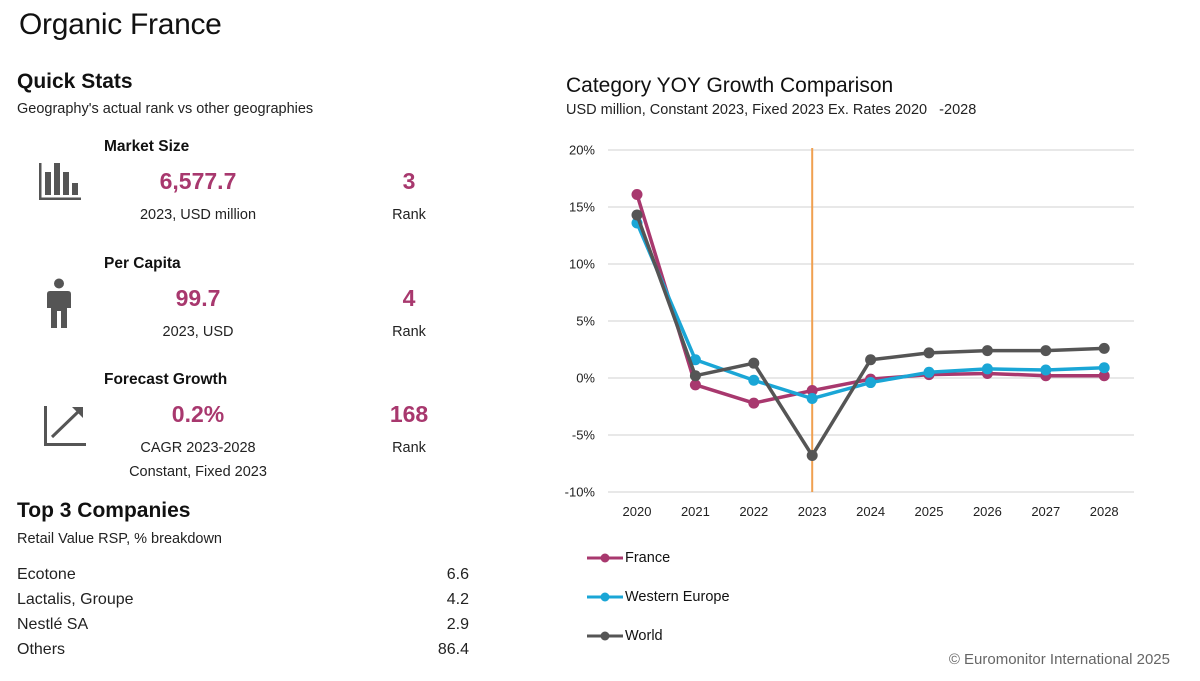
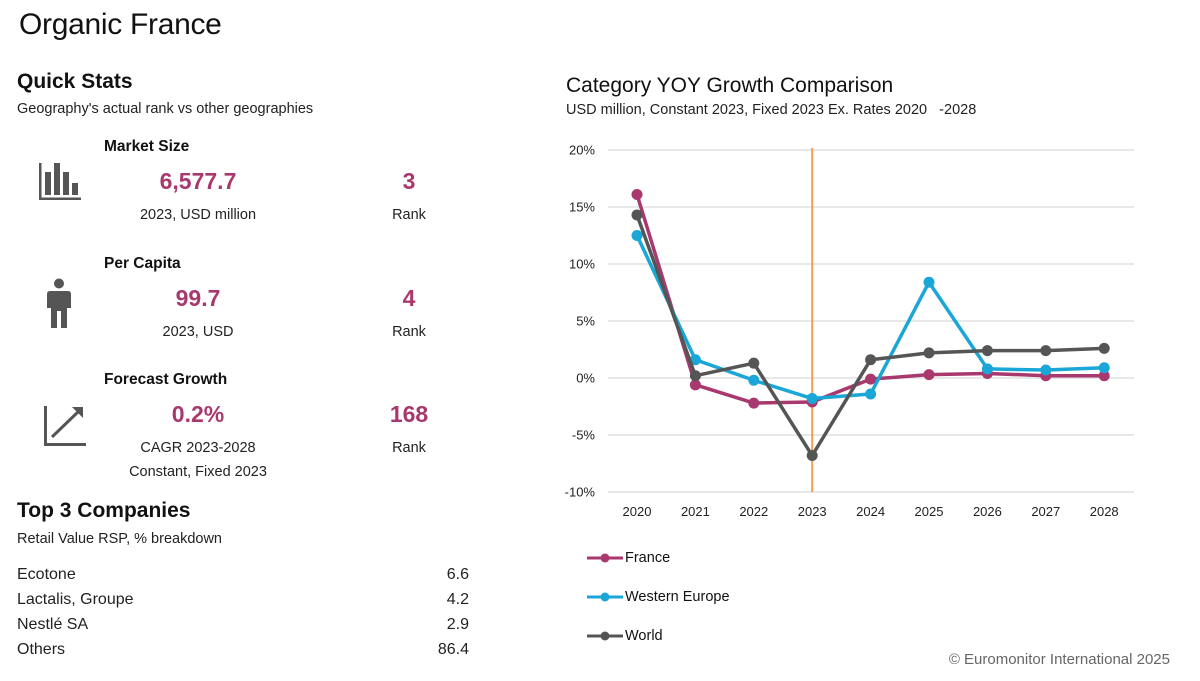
Western Europe/2020: 13.6% -> 12.5%
France/2023: -1.1% -> -2.1%
Western Europe/2024: -0.4% -> -1.4%
Western Europe/2025: 0.5% -> 8.4%
